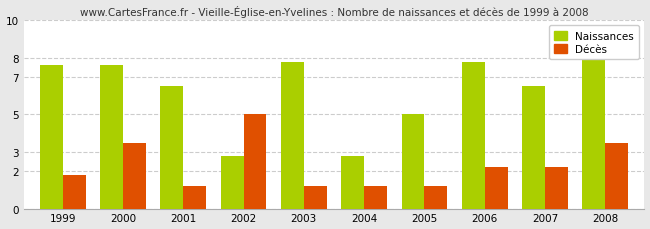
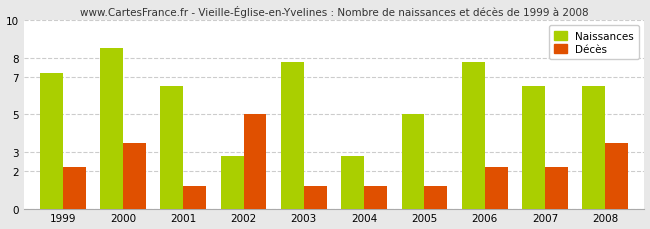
Naissances/1999: 7.6 -> 7.2
Décès/1999: 1.8 -> 2.2
Naissances/2000: 7.6 -> 8.5
Naissances/2008: 8.0 -> 6.5
